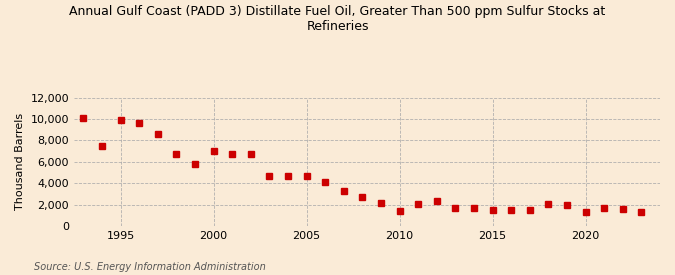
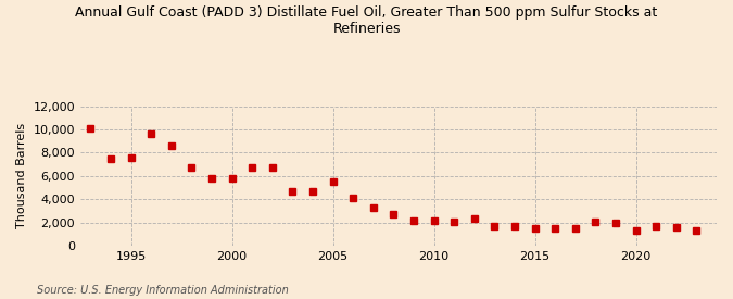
1995: 9,900 -> 7,600
2000: 7,000 -> 5,800
2005: 4,700 -> 5,500
2010: 1,400 -> 2,100
